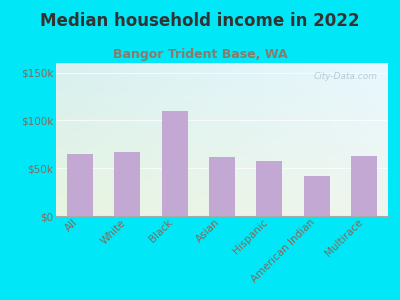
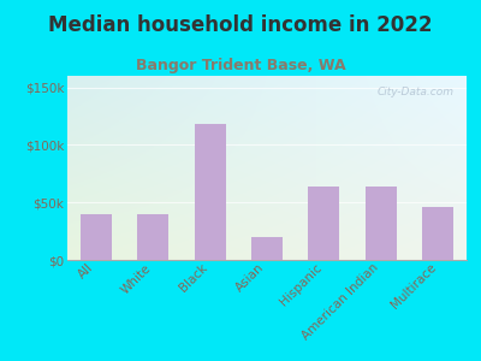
All: $65k -> $40k
White: $67k -> $40k
Black: $110k -> $118k
Asian: $62k -> $20k
Hispanic: $57k -> $64k
American Indian: $42k -> $64k
Multirace: $63k -> $46k
